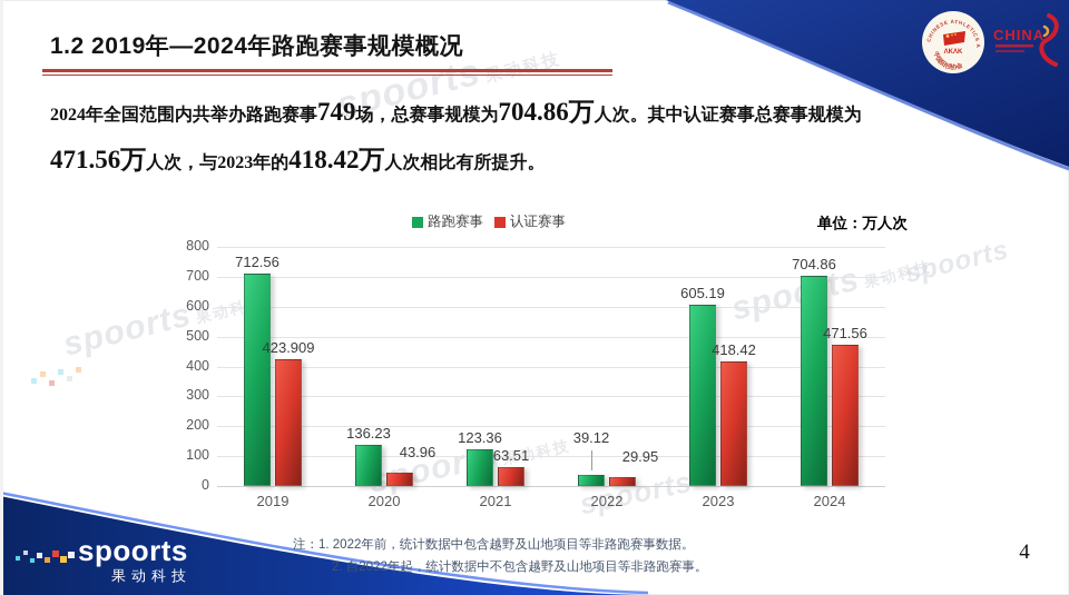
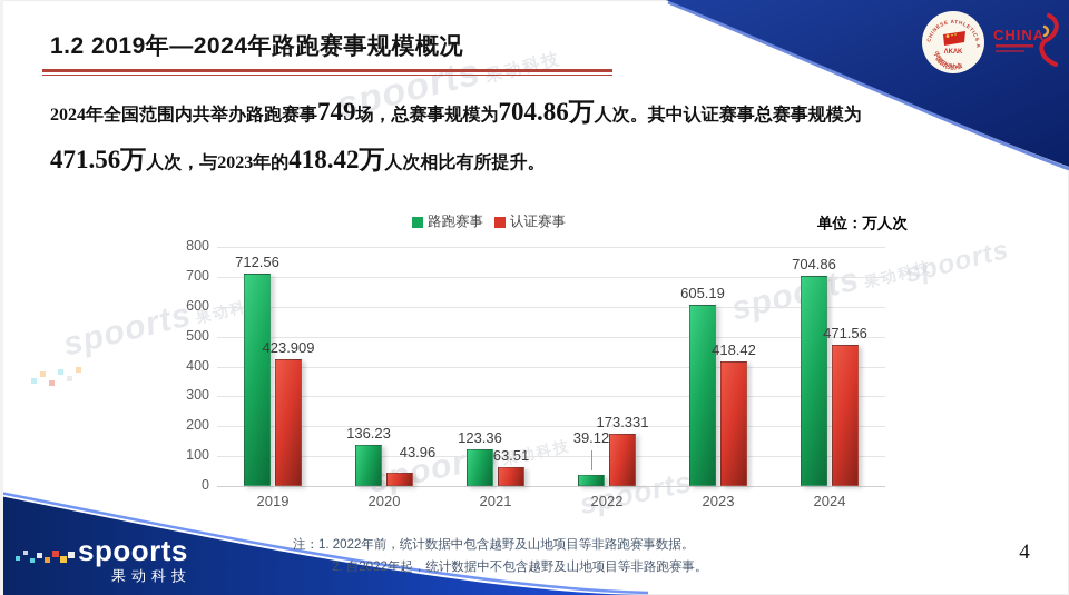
认证赛事/2022: 29.95 -> 173.331
